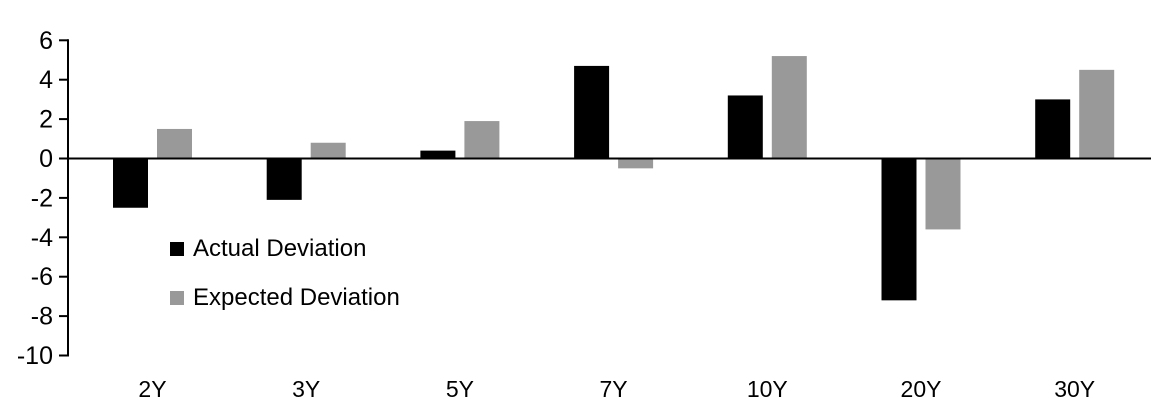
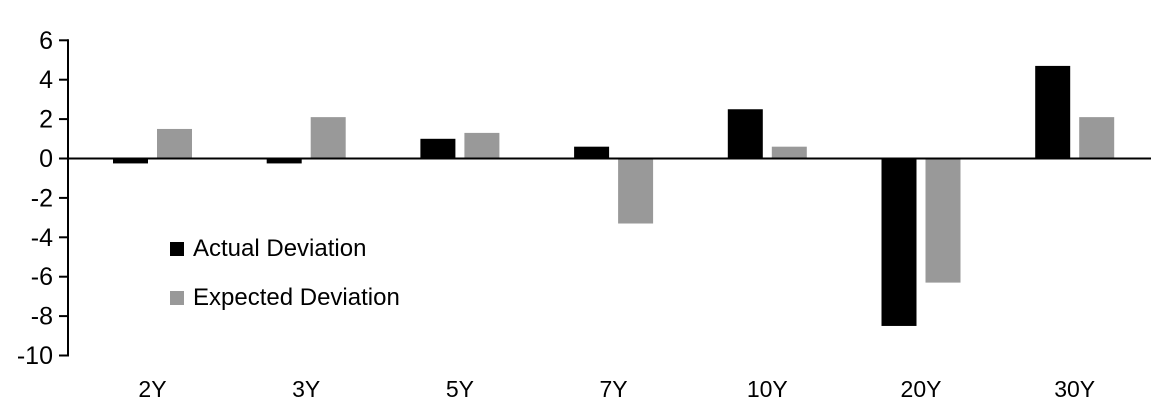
Actual Deviation/2Y: -2.5 -> -0.2
Actual Deviation/3Y: -2.1 -> -0.2
Expected Deviation/3Y: 0.8 -> 2.1
Actual Deviation/5Y: 0.4 -> 1.0
Expected Deviation/5Y: 1.9 -> 1.3
Actual Deviation/7Y: 4.7 -> 0.6
Expected Deviation/7Y: -0.5 -> -3.3
Actual Deviation/10Y: 3.2 -> 2.5
Expected Deviation/10Y: 5.2 -> 0.6
Actual Deviation/20Y: -7.2 -> -8.5
Expected Deviation/20Y: -3.6 -> -6.3
Actual Deviation/30Y: 3.0 -> 4.7
Expected Deviation/30Y: 4.5 -> 2.1
